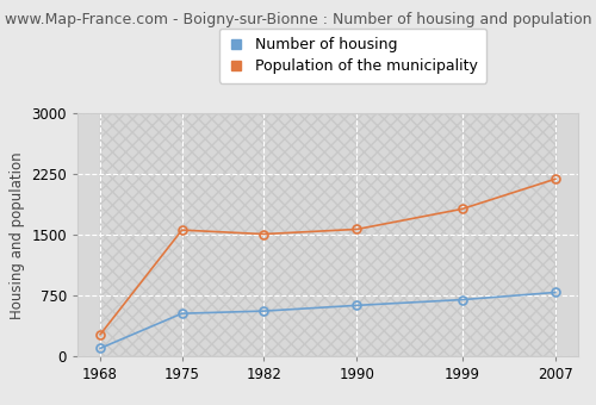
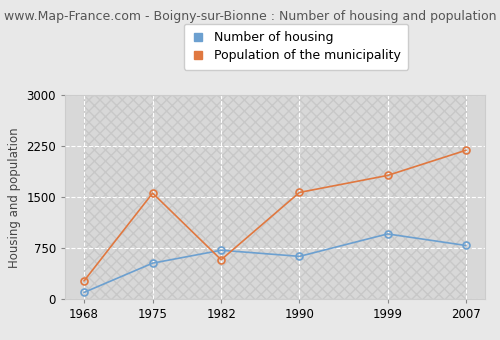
Number of housing/1982: 560 -> 720
Population of the municipality/1982: 1510 -> 580
Number of housing/1999: 700 -> 960
